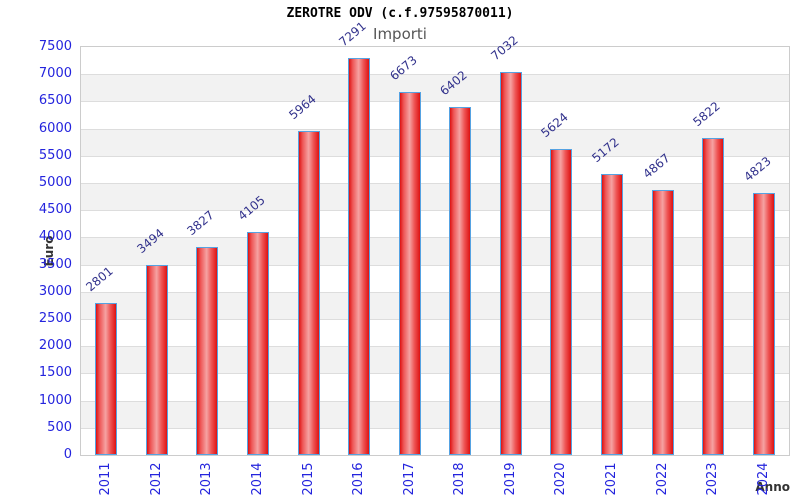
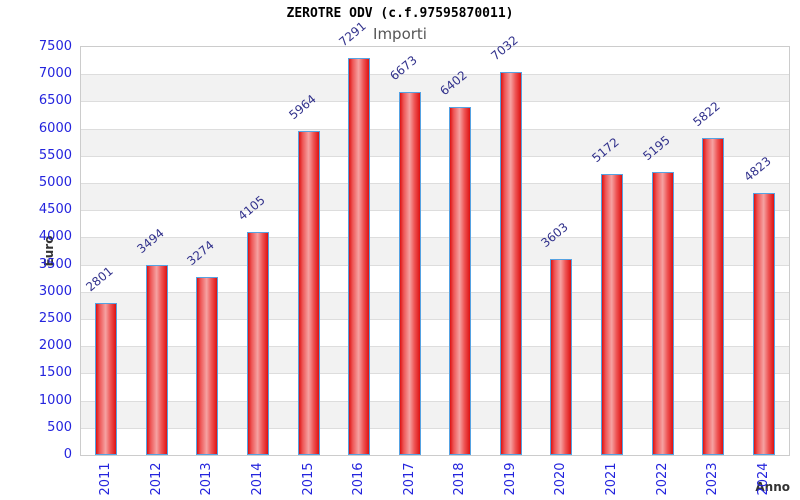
2013: 3827 -> 3274
2020: 5624 -> 3603
2022: 4867 -> 5195
